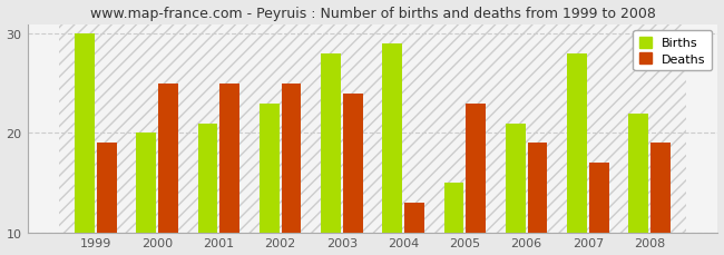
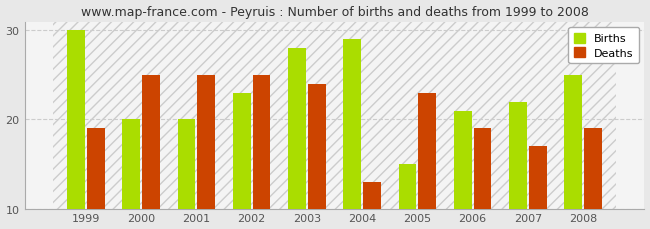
Births/2001: 21 -> 20
Births/2007: 28 -> 22
Births/2008: 22 -> 25
